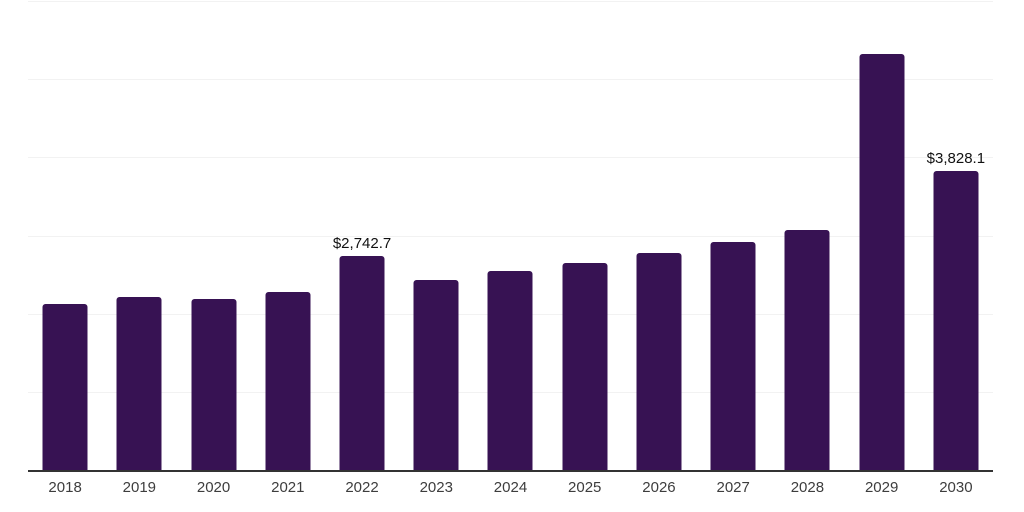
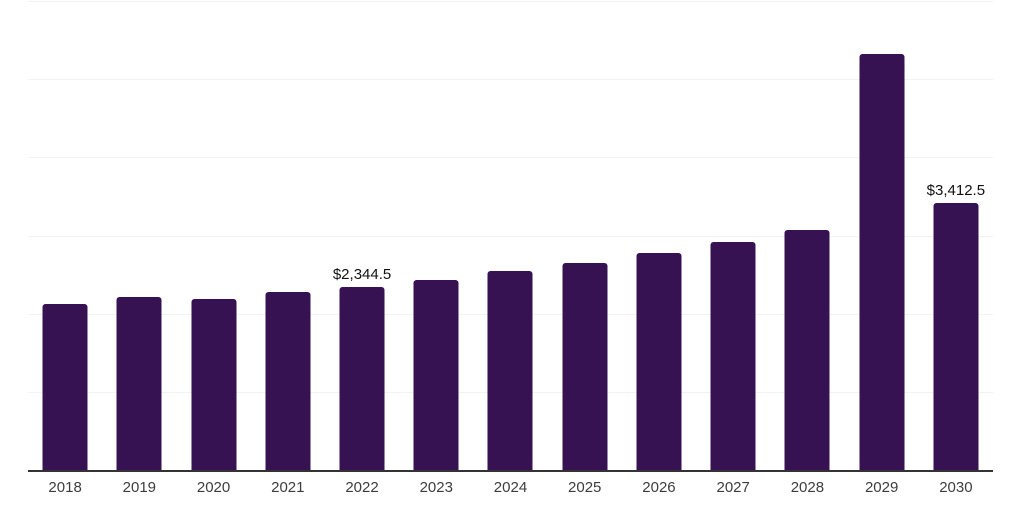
2022: $2,742.7 -> $2,344.5
2030: $3,828.1 -> $3,412.5
